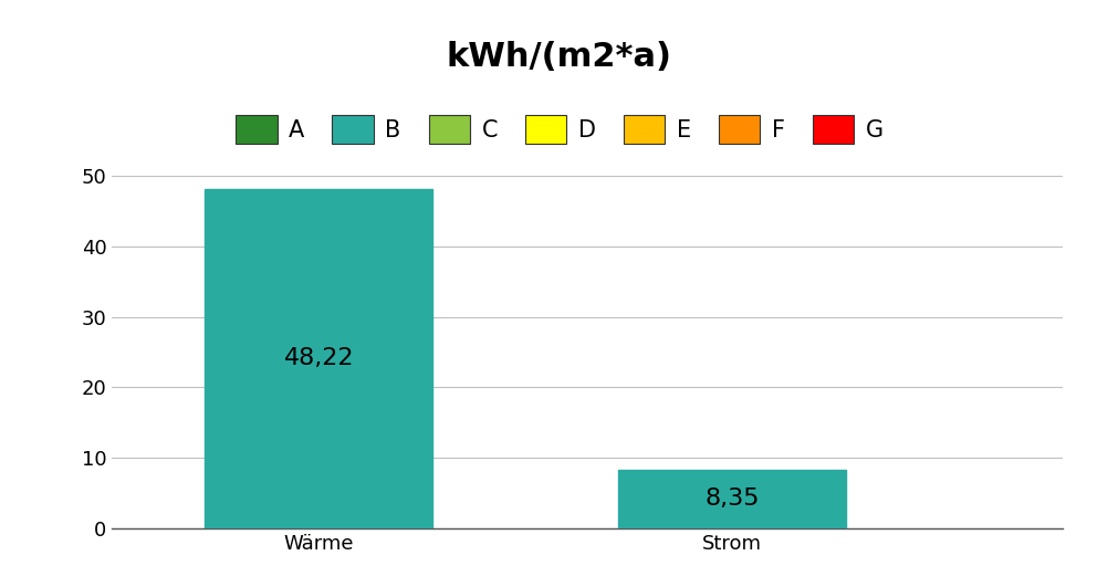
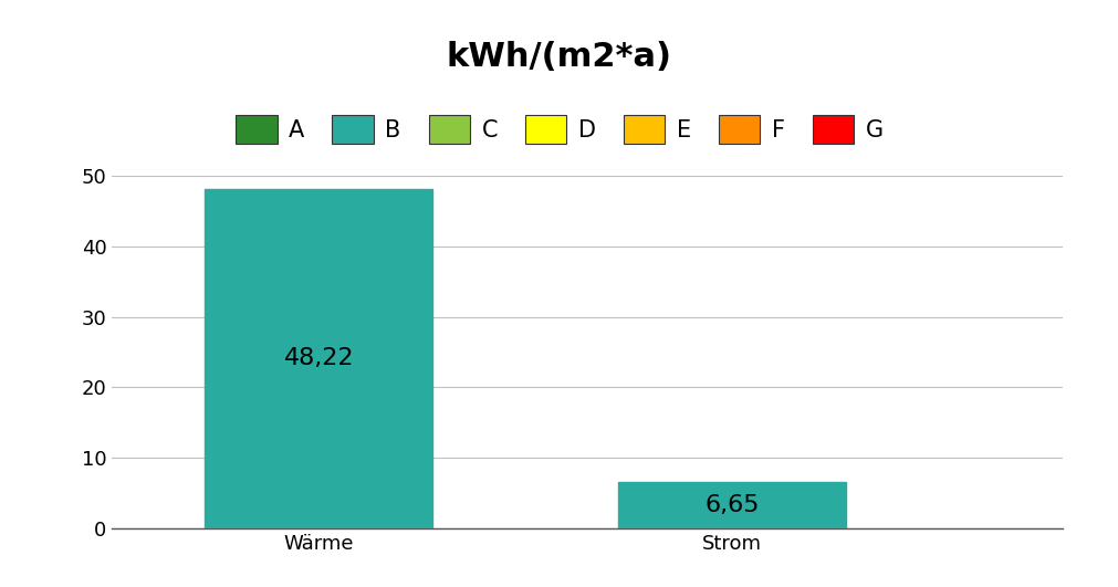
Strom: 8,35 -> 6,65
